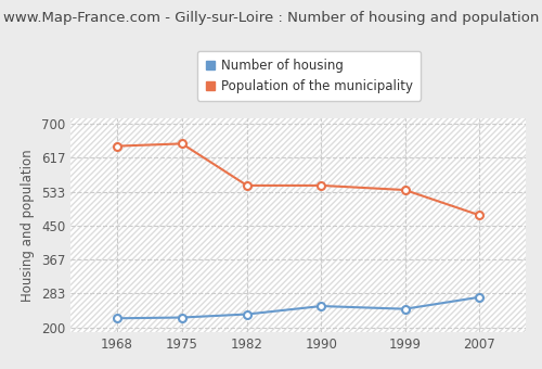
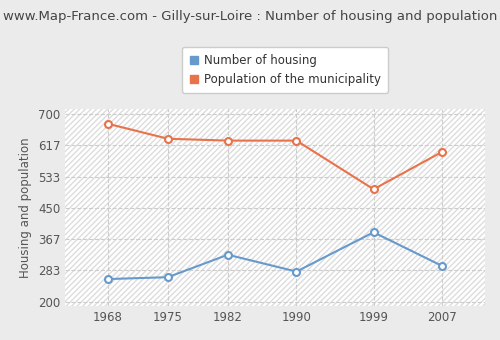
Number of housing/1968: 222 -> 260
Population of the municipality/1968: 646 -> 675
Number of housing/1975: 224 -> 265
Population of the municipality/1975: 652 -> 635
Number of housing/1982: 232 -> 325
Population of the municipality/1982: 549 -> 630
Number of housing/1990: 252 -> 280
Population of the municipality/1990: 549 -> 630
Number of housing/1999: 245 -> 385
Population of the municipality/1999: 538 -> 500
Number of housing/2007: 274 -> 295
Population of the municipality/2007: 476 -> 600
